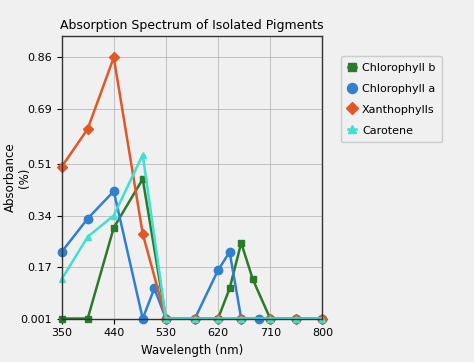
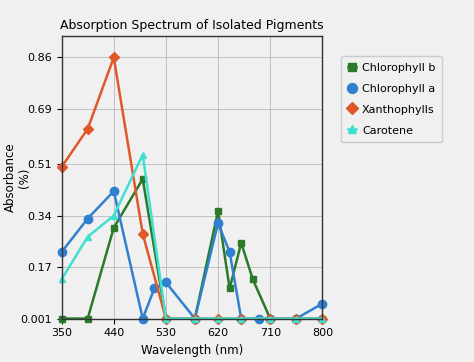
Chlorophyll a/530: 0.001 -> 0.120
Chlorophyll b/620: 0.001 -> 0.355
Chlorophyll a/620: 0.160 -> 0.315
Chlorophyll a/800: 0.001 -> 0.050
